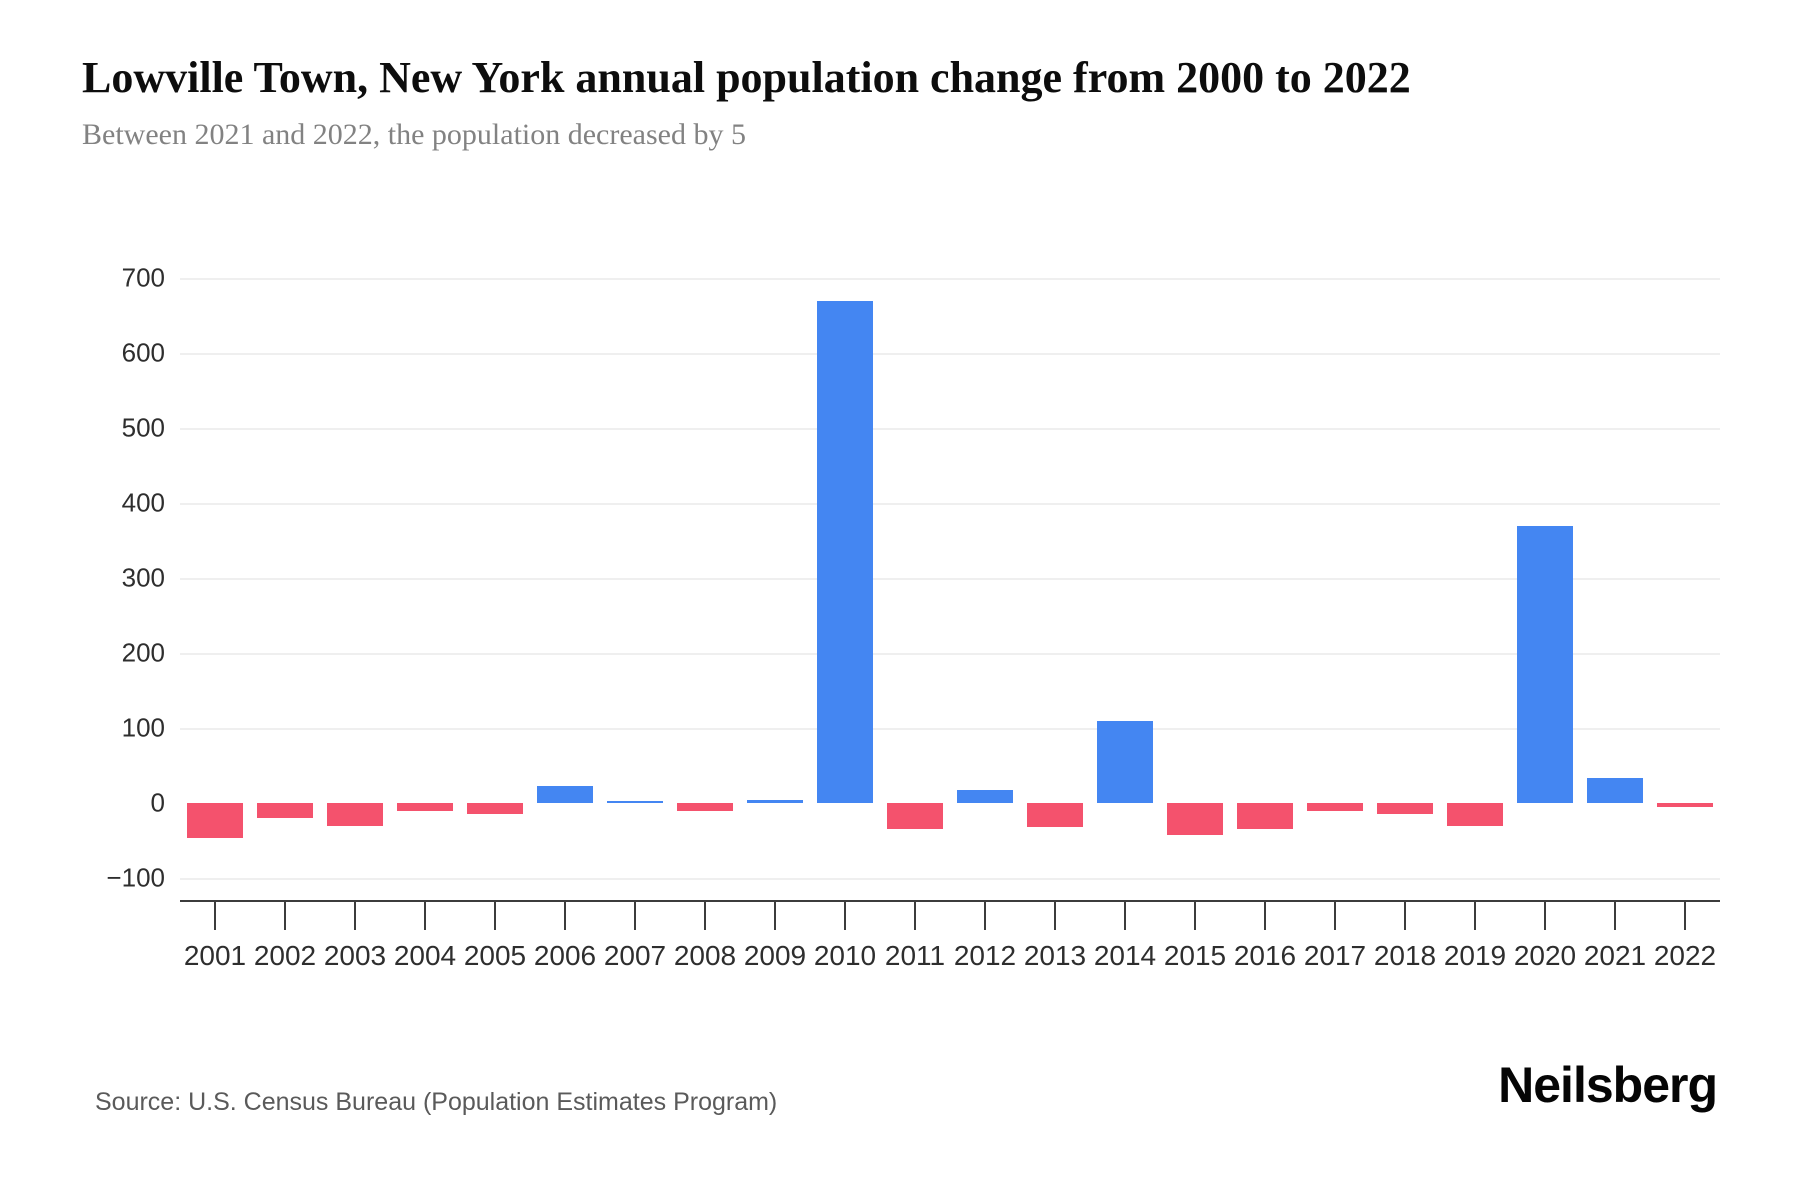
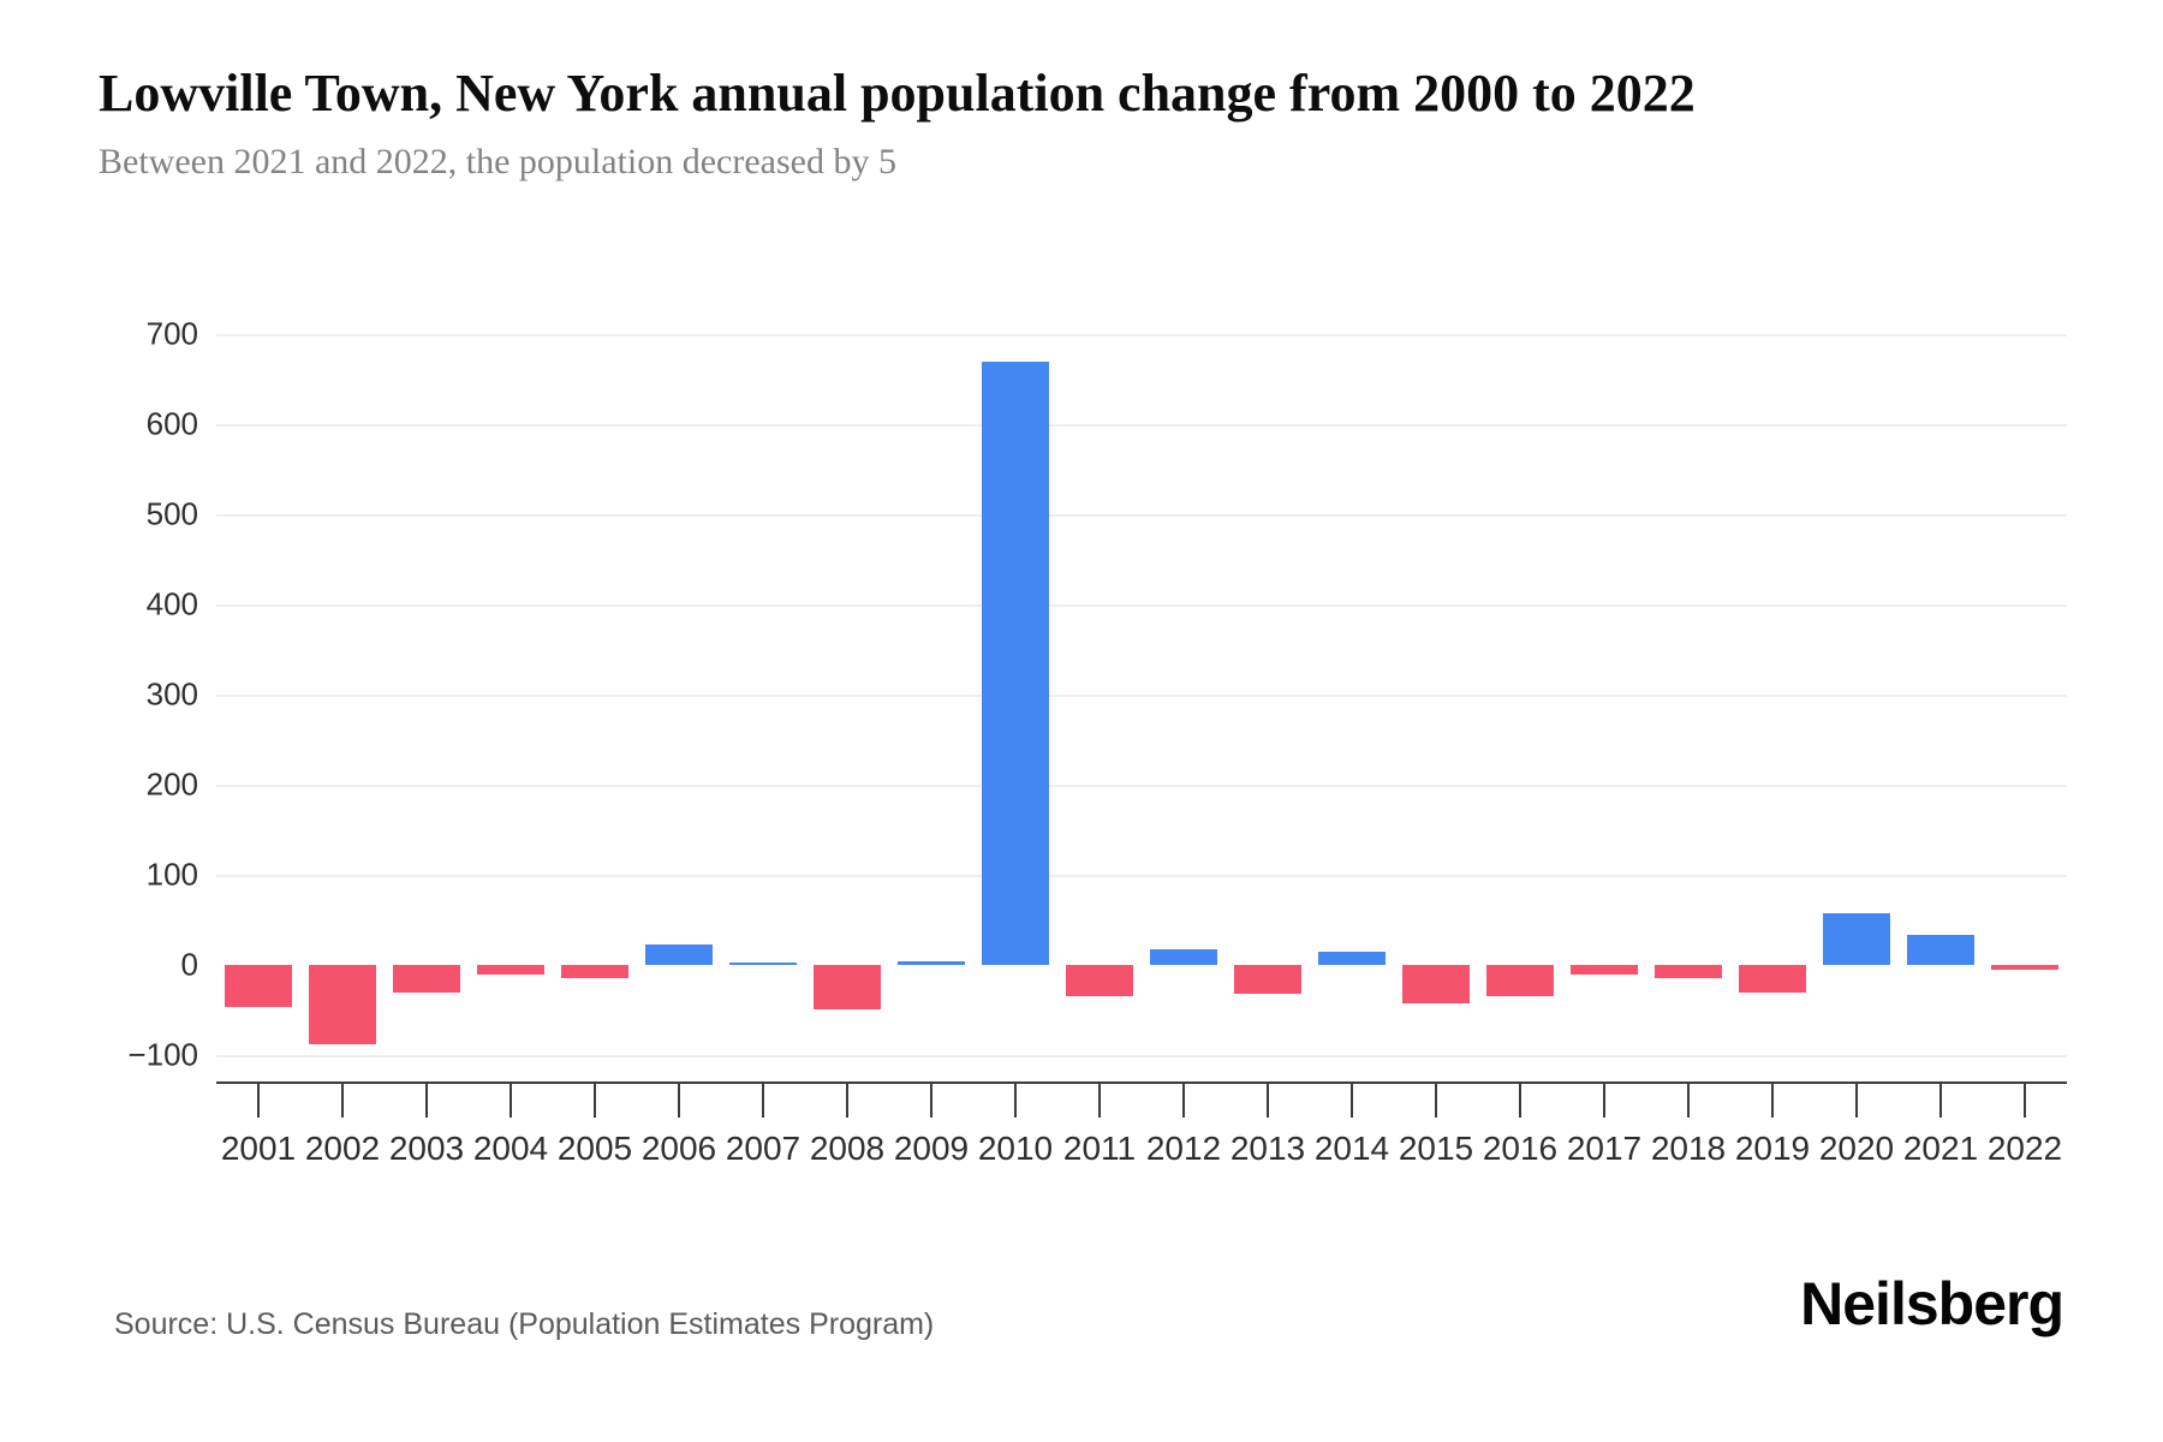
2002: -20 -> -90
2008: -10 -> -50
2014: 110 -> 20
2020: 370 -> 60
